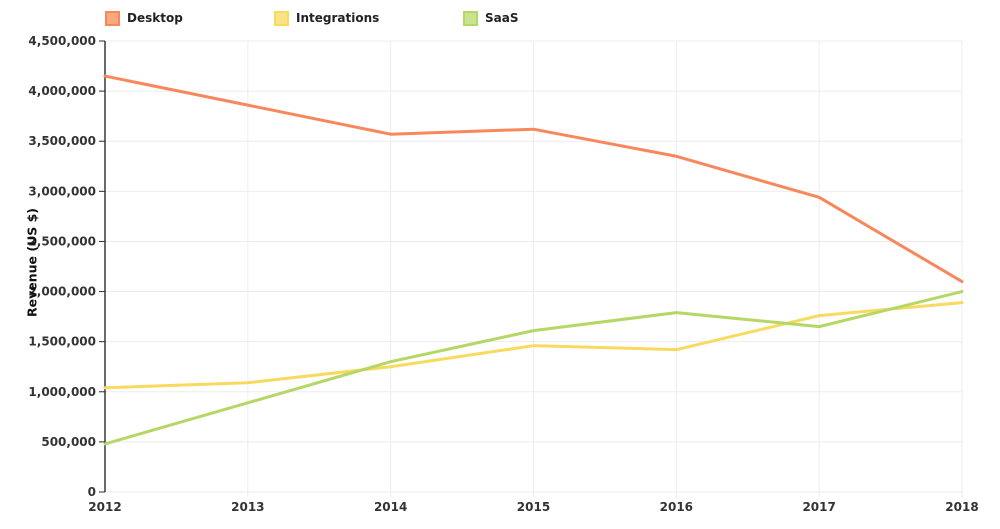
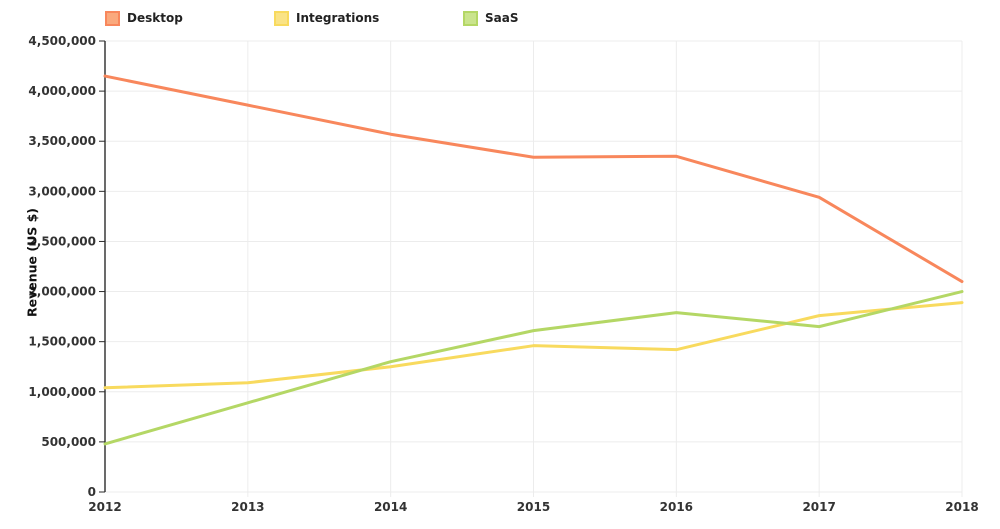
Desktop/2015: 3620000 -> 3340000
